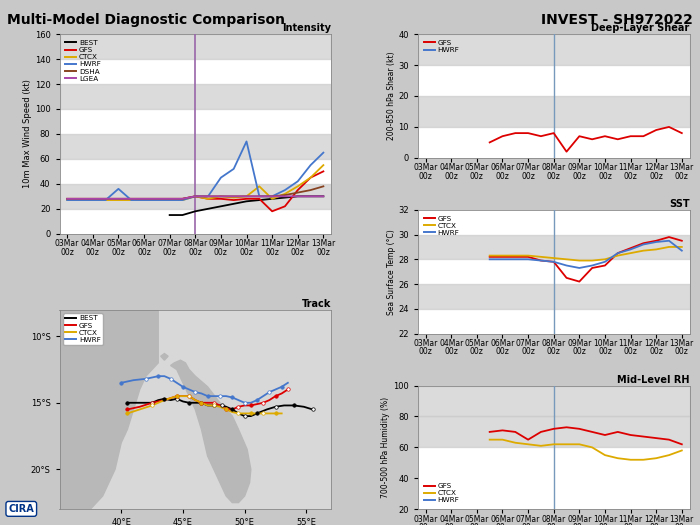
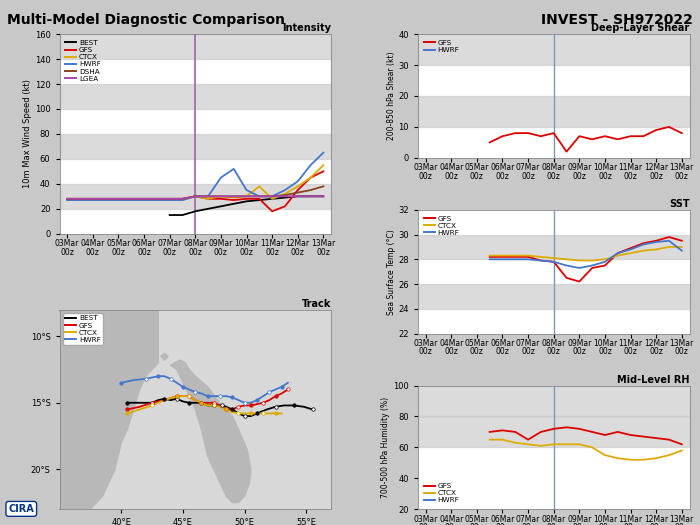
Intensity/HWRF/05Mar 00z: 36 -> 27
Intensity/HWRF/10Mar 00z: 74 -> 35
